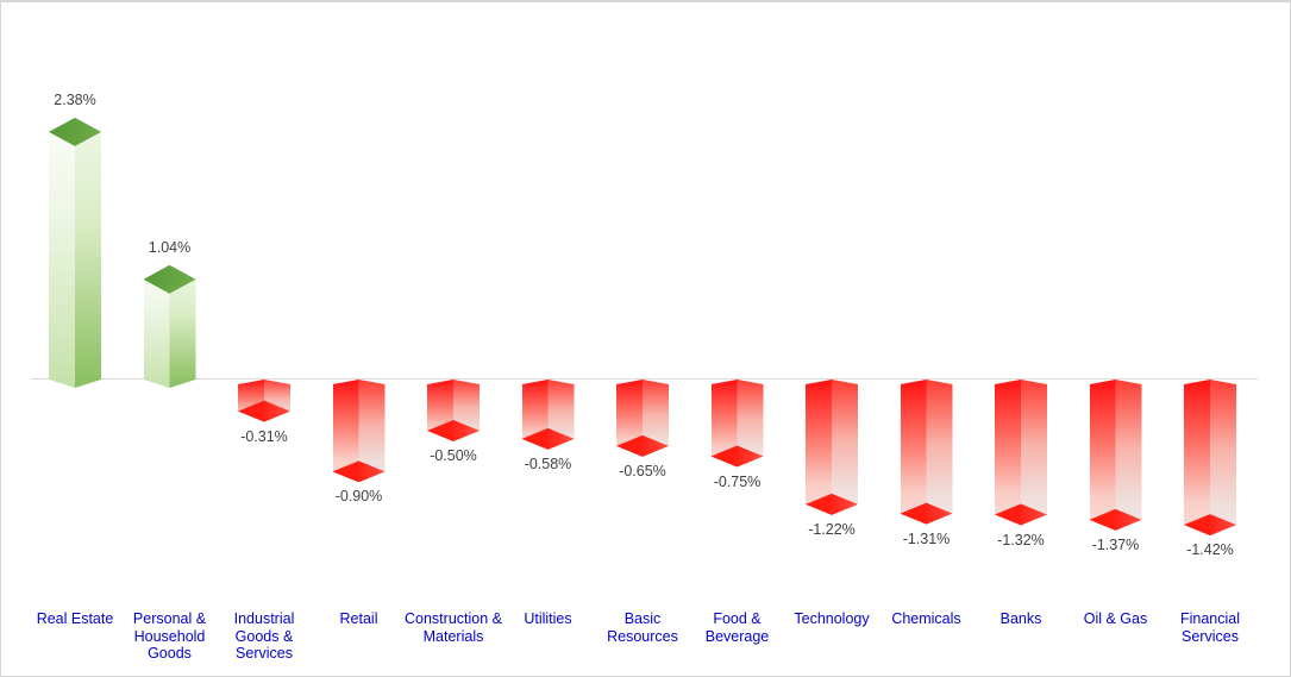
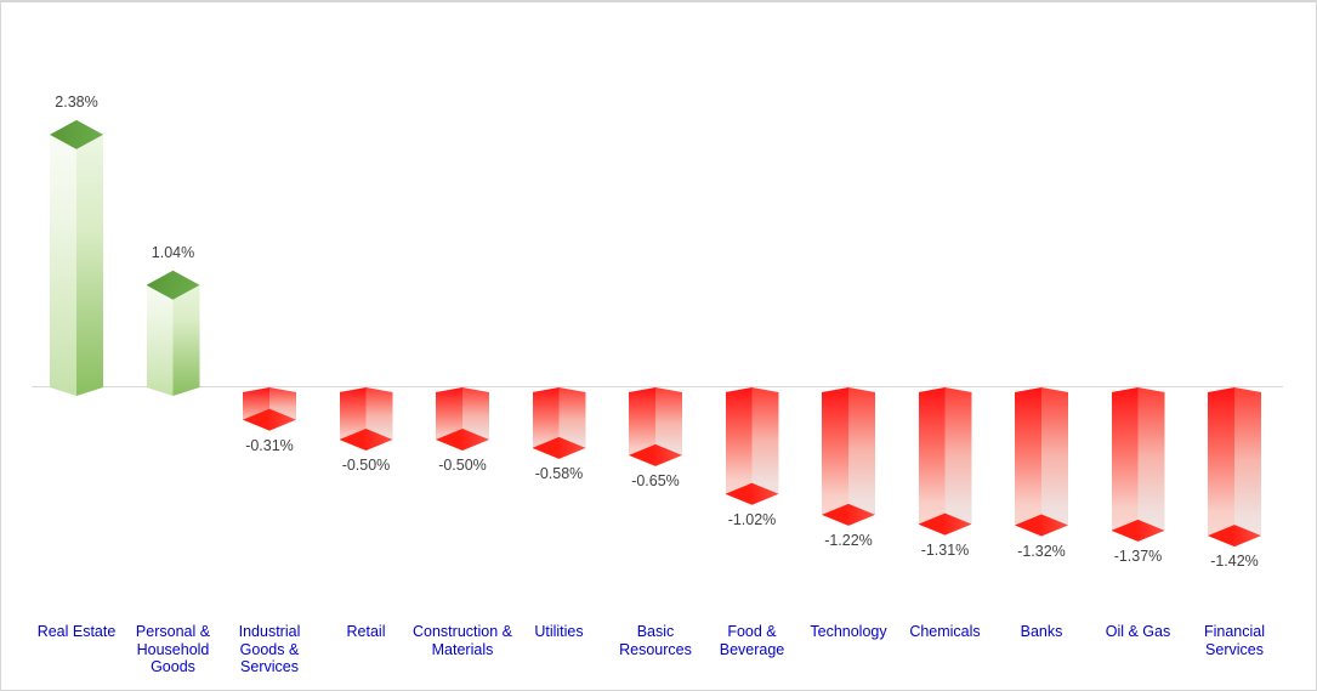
Retail: -0.90% -> -0.50%
Food & Beverage: -0.75% -> -1.02%
